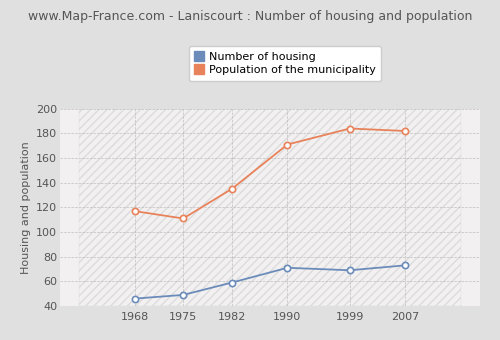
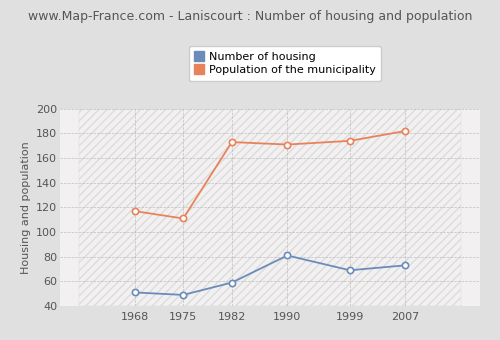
Number of housing/1968: 46 -> 51
Population of the municipality/1982: 135 -> 173
Number of housing/1990: 71 -> 81
Population of the municipality/1999: 184 -> 174
